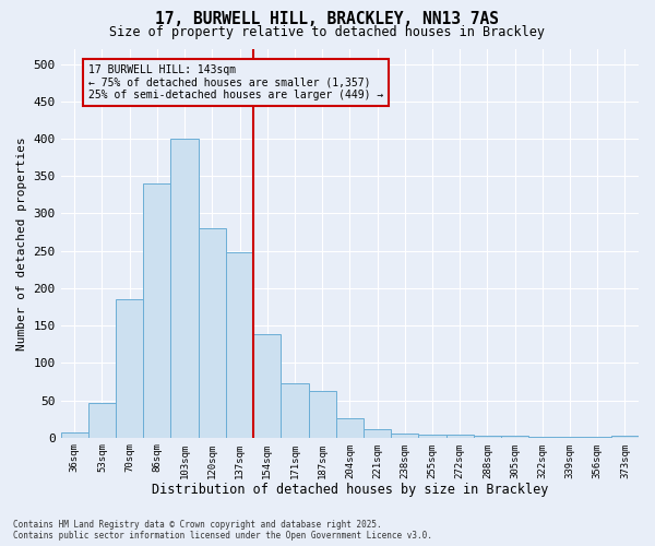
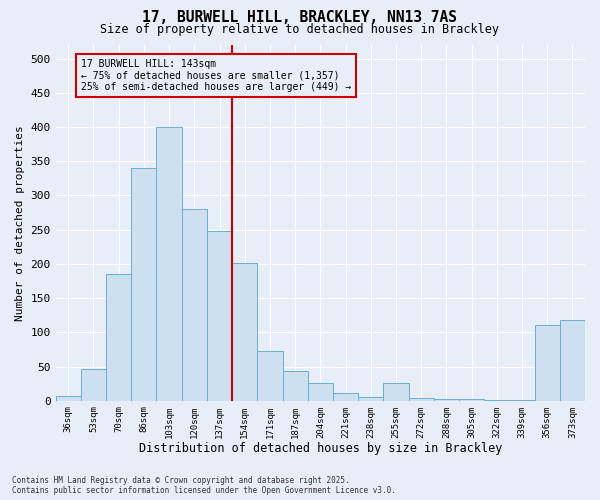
154sqm: 138 -> 202
187sqm: 63 -> 44
255sqm: 4 -> 26
356sqm: 1 -> 110
373sqm: 2 -> 118
